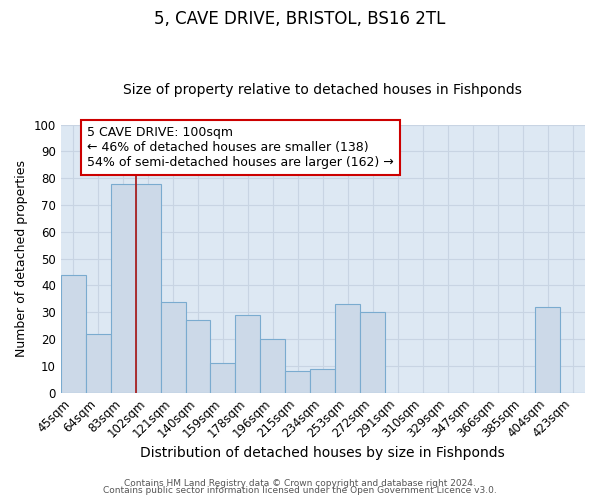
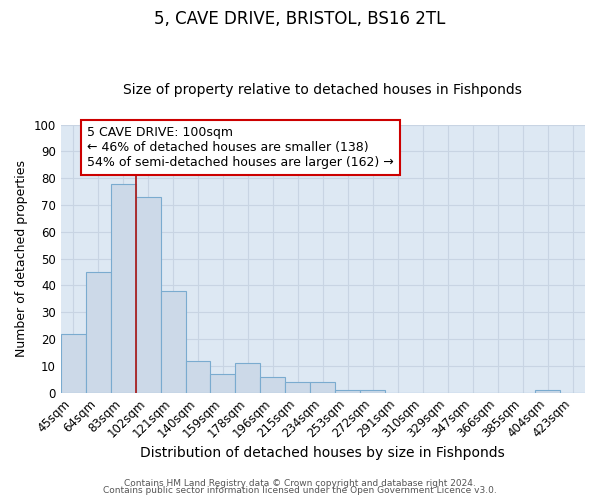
45sqm: 44 -> 22
64sqm: 22 -> 45
102sqm: 78 -> 73
121sqm: 34 -> 38
140sqm: 27 -> 12
159sqm: 11 -> 7
178sqm: 29 -> 11
196sqm: 20 -> 6
215sqm: 8 -> 4
234sqm: 9 -> 4
253sqm: 33 -> 1
272sqm: 30 -> 1
404sqm: 32 -> 1
